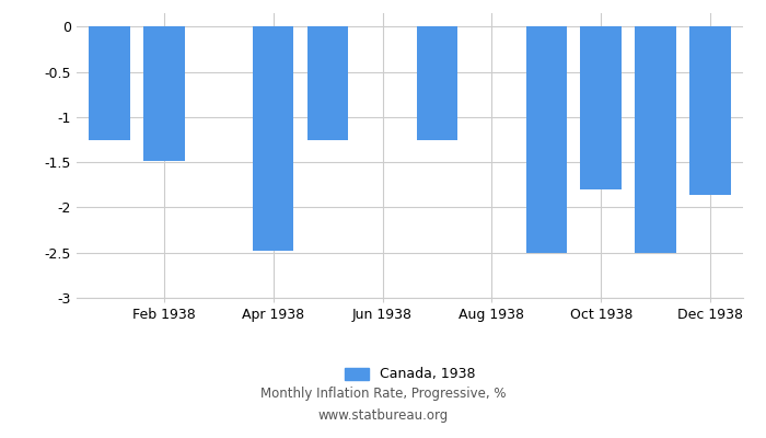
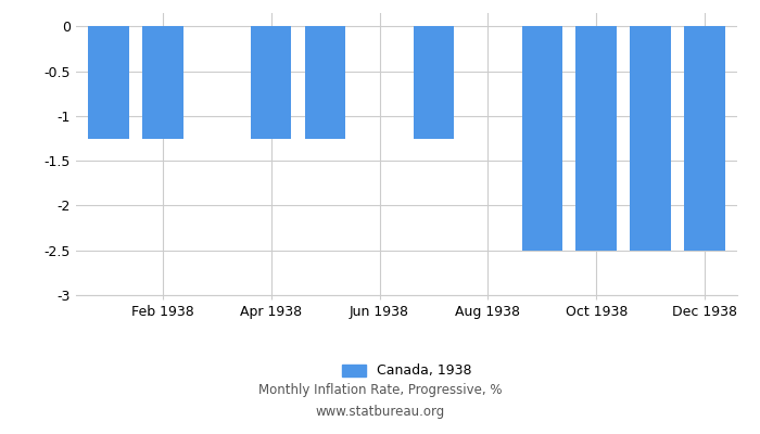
Feb 1938: -1.48 -> -1.25
Apr 1938: -2.48 -> -1.25
Oct 1938: -1.80 -> -2.50
Dec 1938: -1.86 -> -2.50
